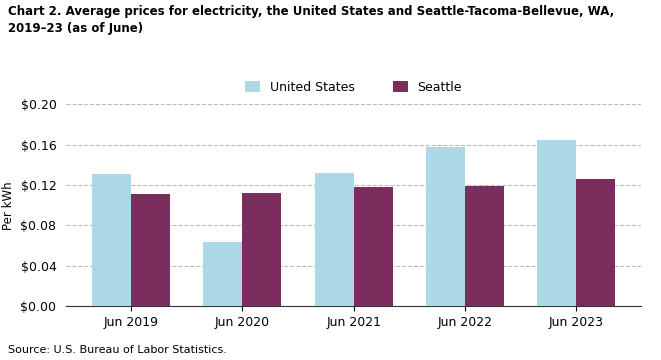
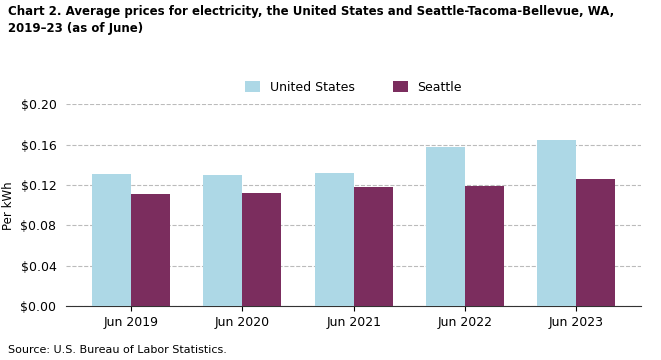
United States/Jun 2020: $0.063 -> $0.130
